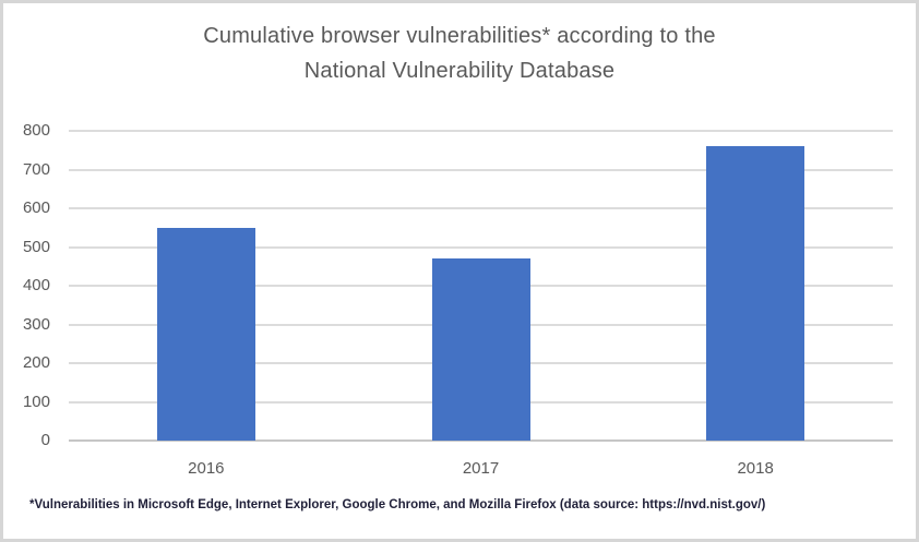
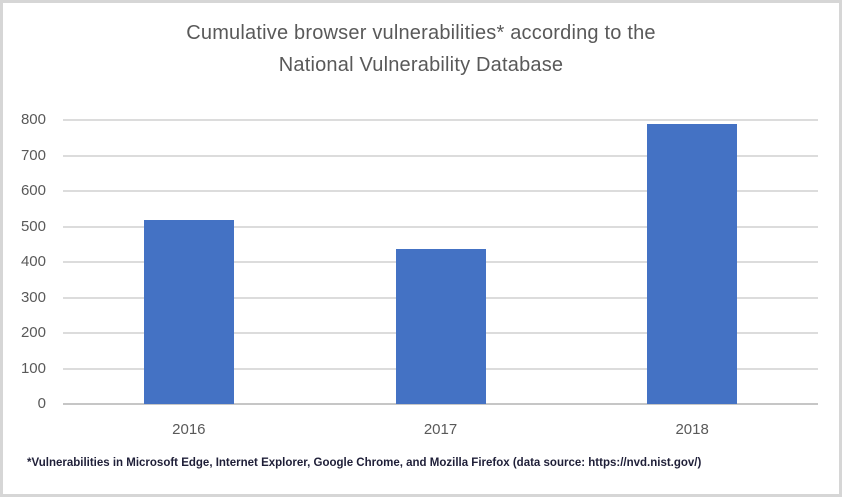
2016: 550 -> 520
2017: 470 -> 440
2018: 760 -> 790
